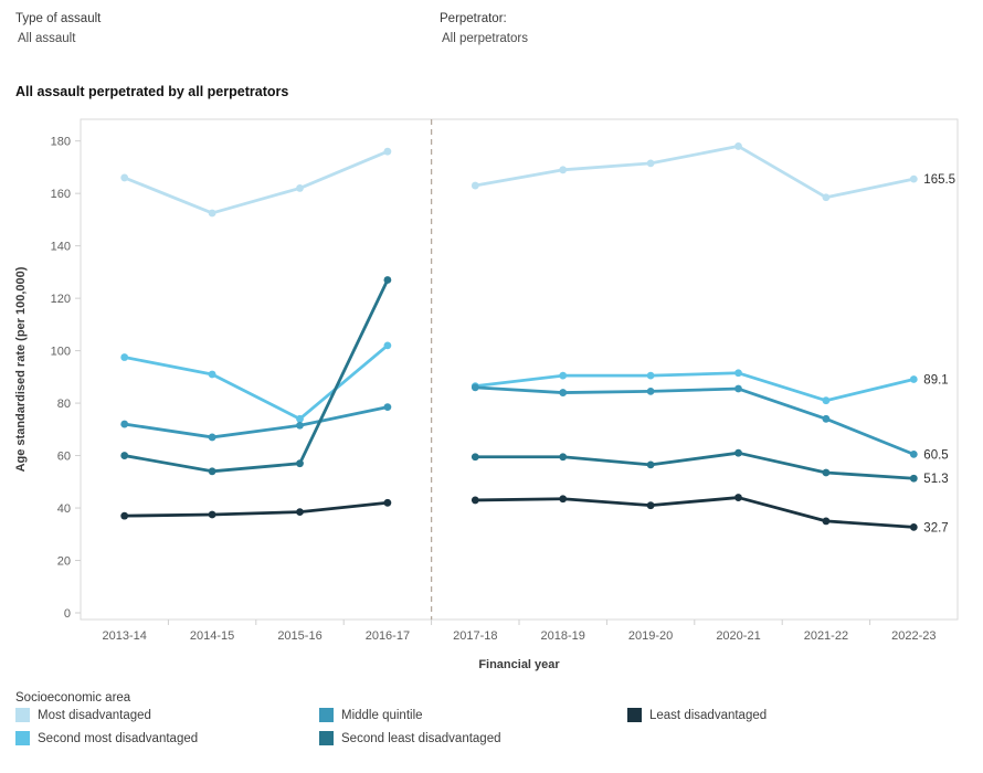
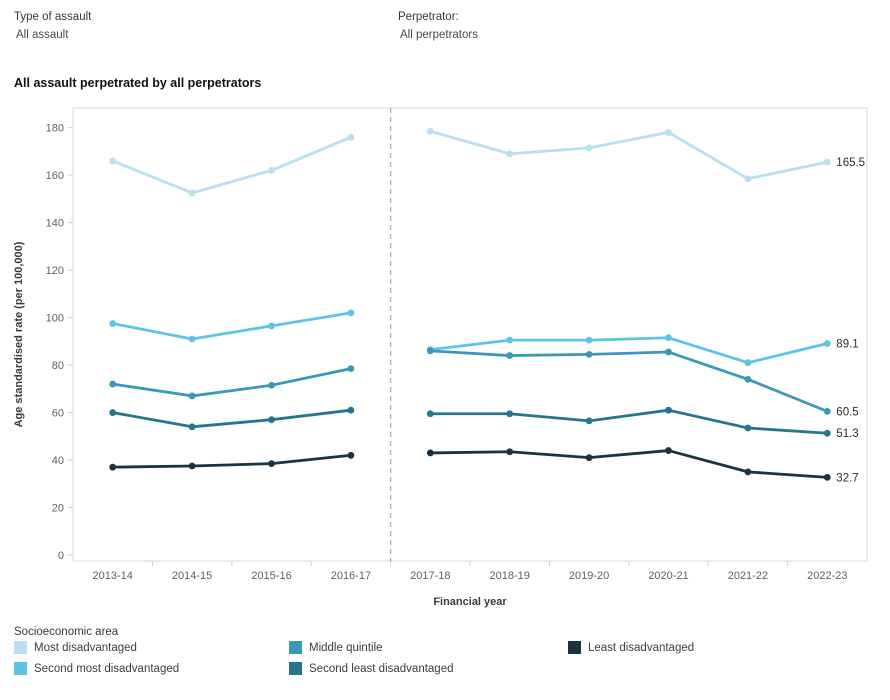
Second most disadvantaged/2015-16: 74 -> 96
Second least disadvantaged/2016-17: 127 -> 61
Most disadvantaged/2017-18: 163 -> 178
